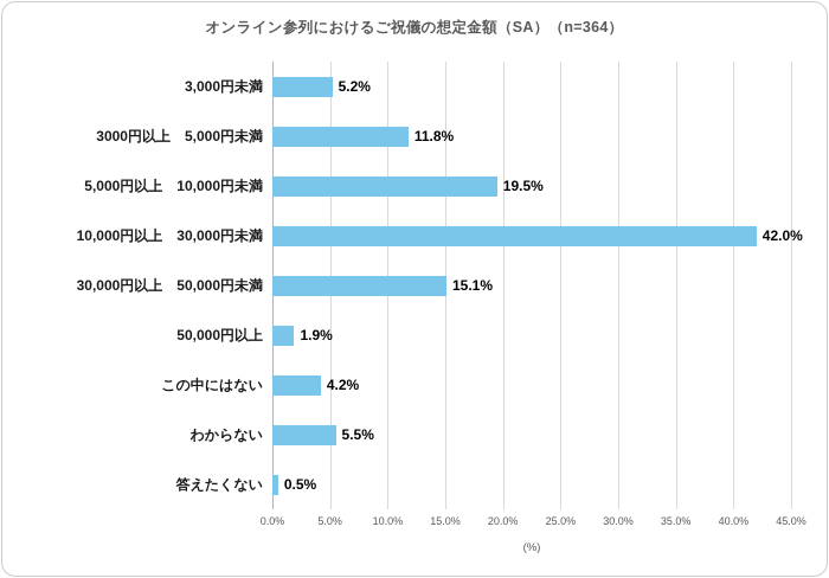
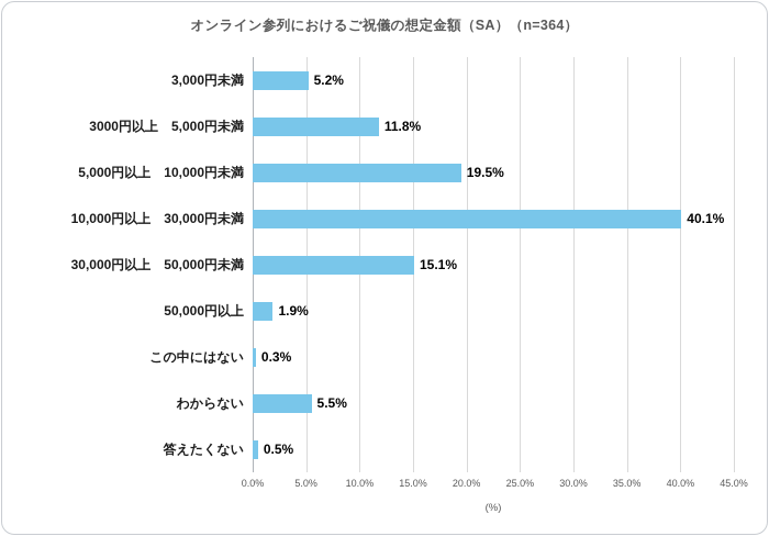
10,000円以上 30,000円未満: 42.0% -> 40.1%
この中にはない: 4.2% -> 0.3%
